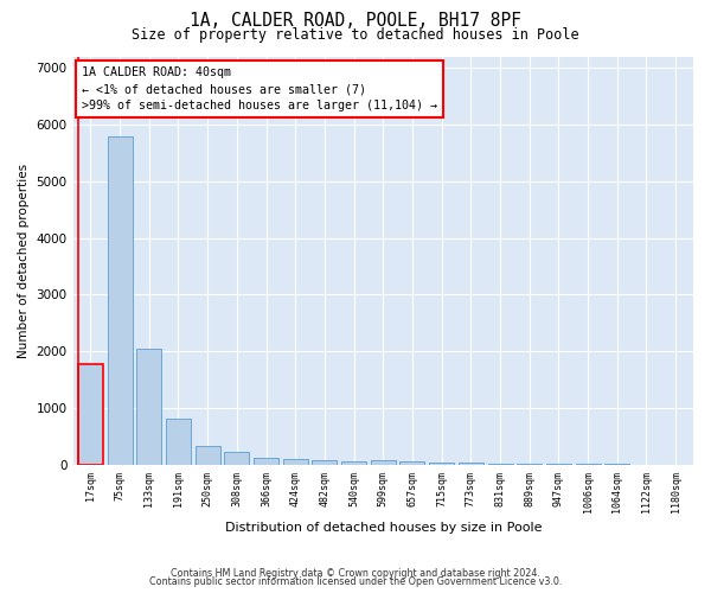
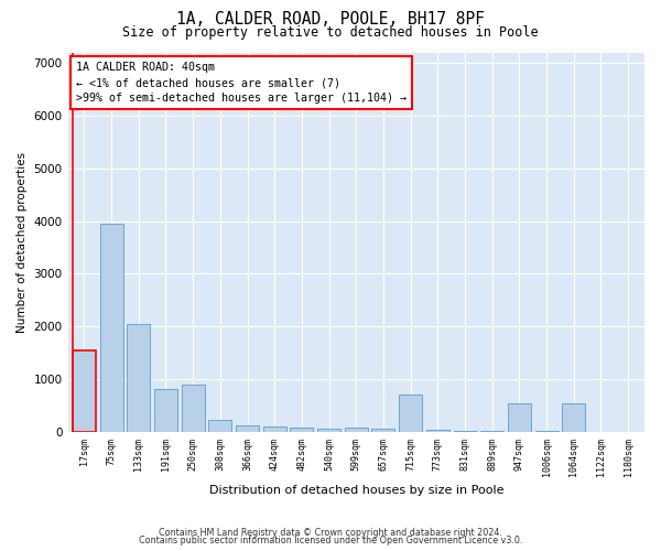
17sqm: 1780 -> 1550
75sqm: 5780 -> 3950
250sqm: 340 -> 900
715sqm: 40 -> 700
947sqm: 20 -> 550
1064sqm: 10 -> 550
